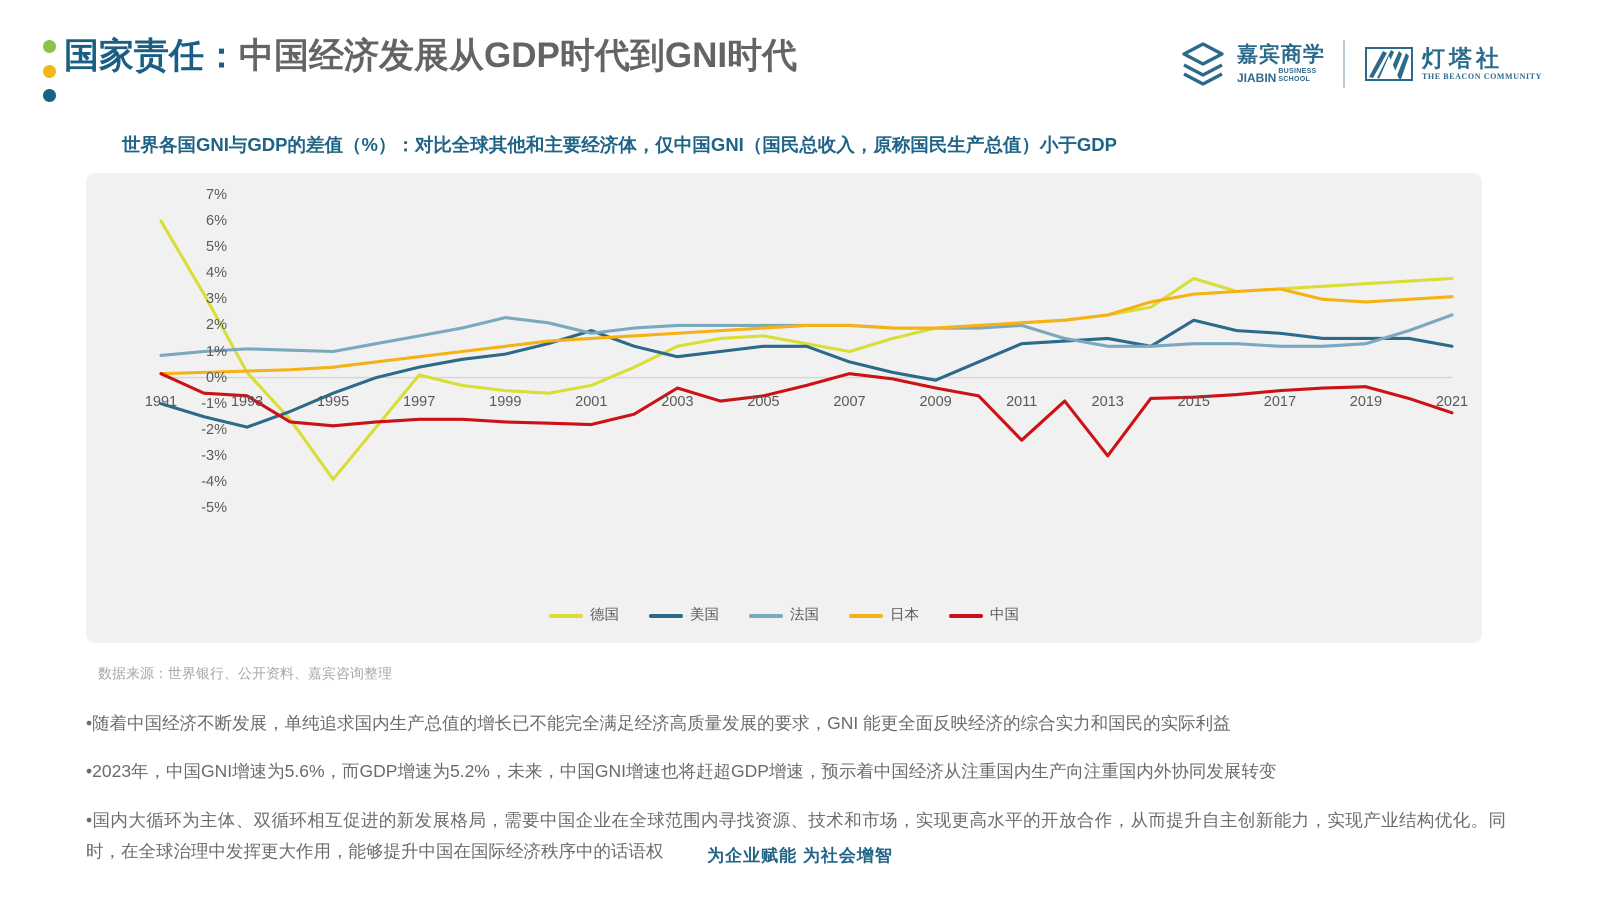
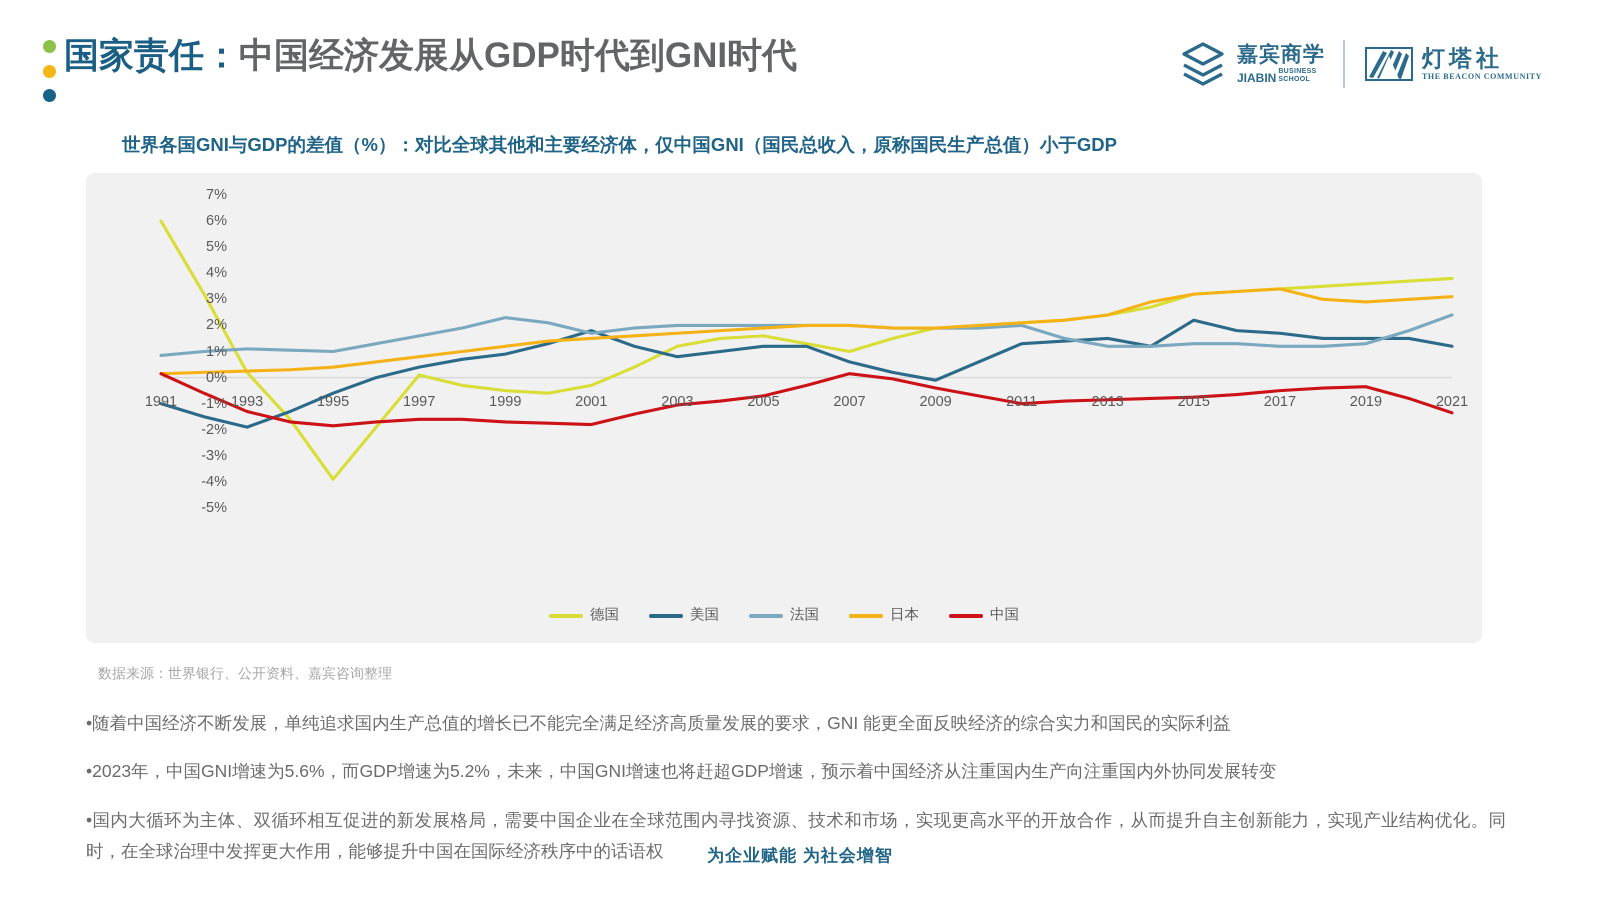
中国/1993: -0.7% -> -1.3%
中国/2003: -0.4% -> -1.1%
中国/2011: -2.4% -> -1.0%
中国/2013: -3.0% -> -0.8%
德国/2015: 3.8% -> 3.2%
